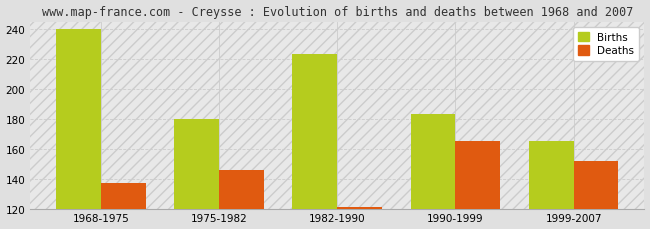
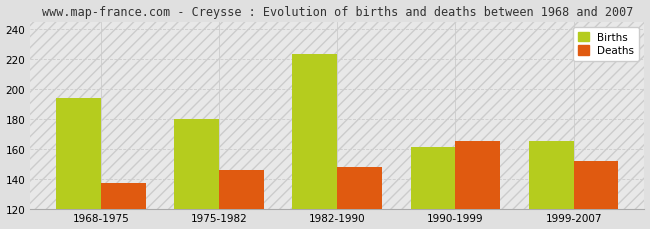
Births/1968-1975: 240 -> 194
Deaths/1982-1990: 121 -> 148
Births/1990-1999: 183 -> 161
